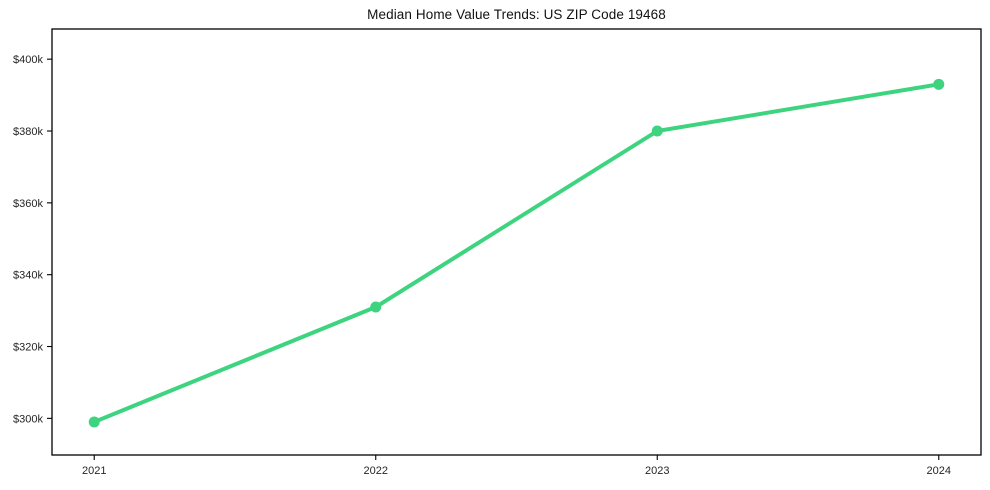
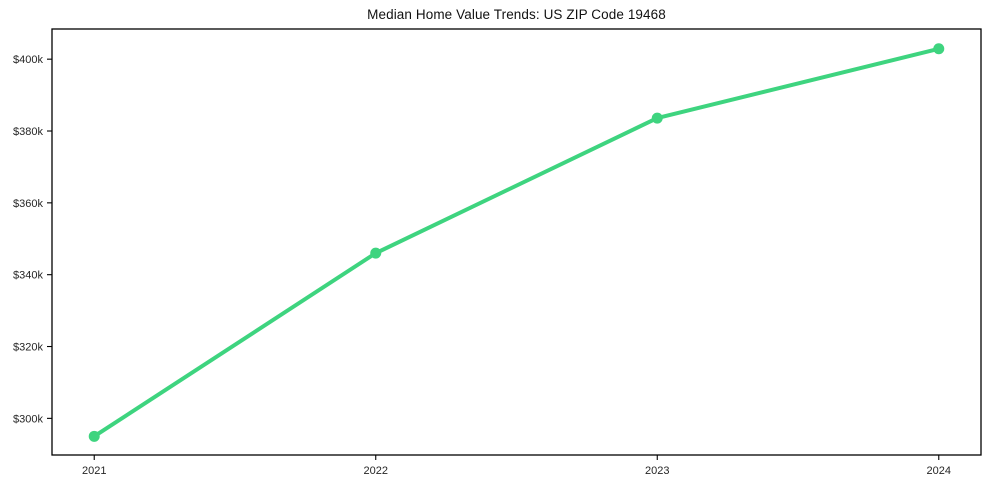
2021: $299k -> $295k
2022: $331k -> $346k
2023: $380k -> $384k
2024: $393k -> $403k
